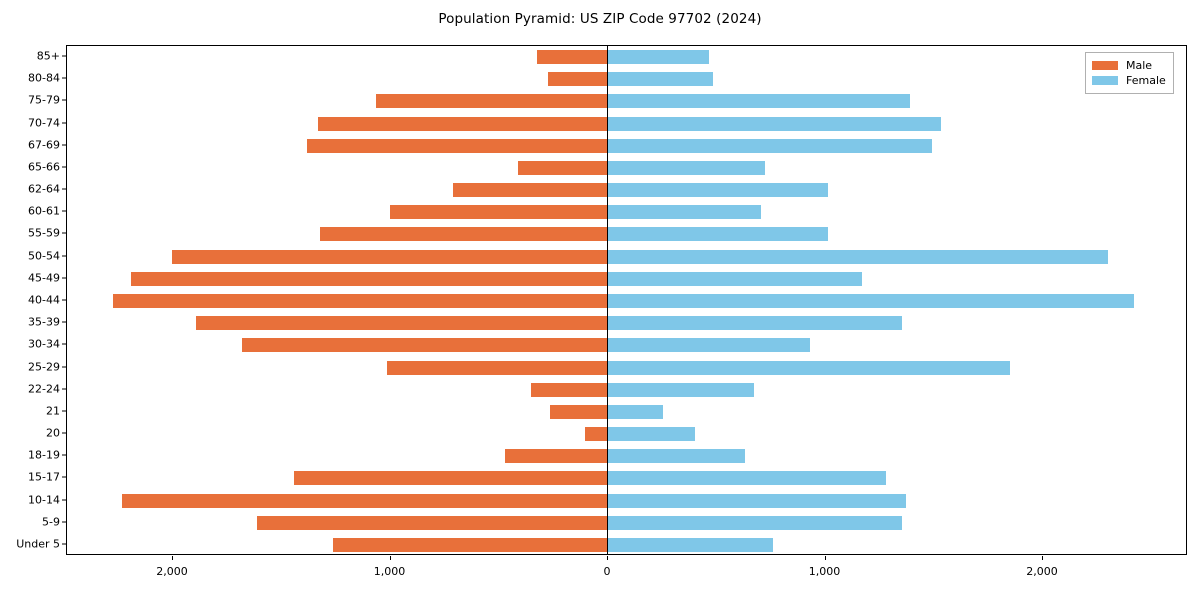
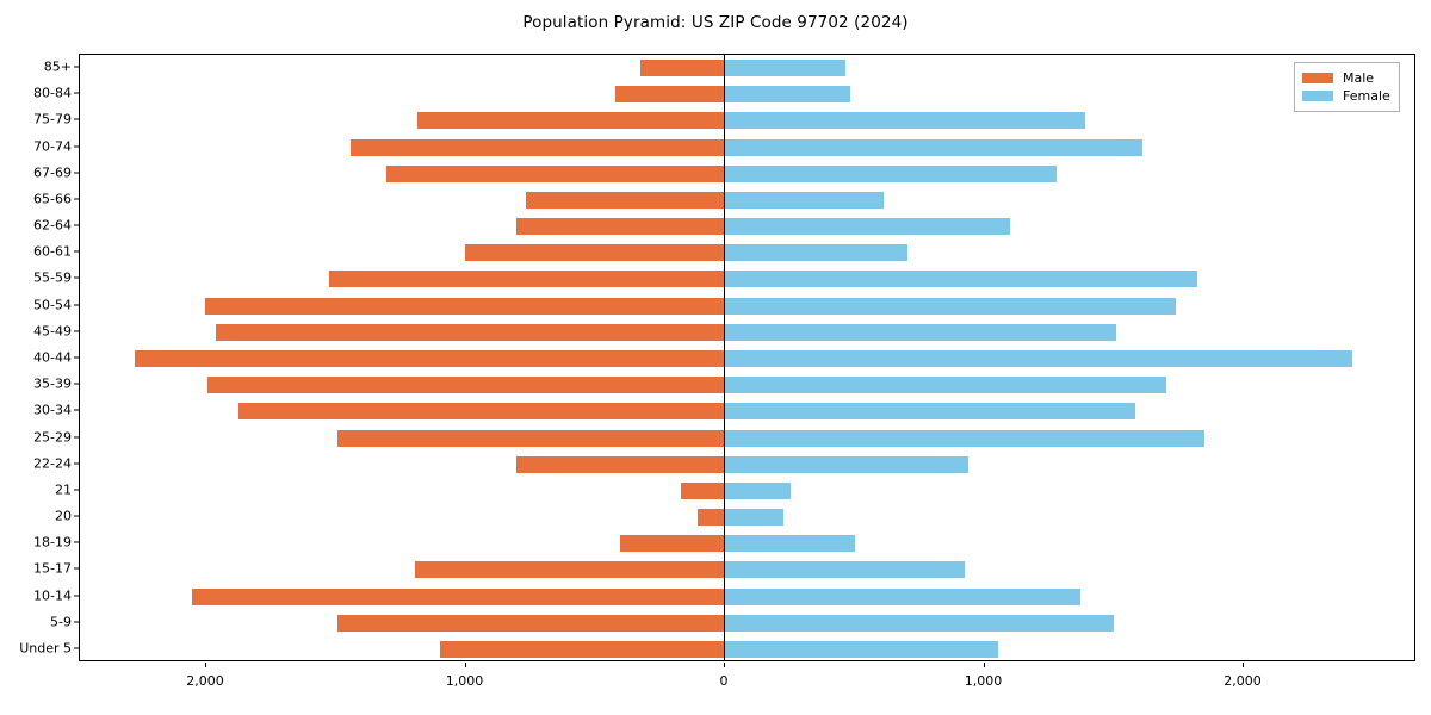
Male/80-84: 270 -> 420
Male/75-79: 1060 -> 1180
Male/70-74: 1330 -> 1440
Female/70-74: 1530 -> 1610
Male/67-69: 1380 -> 1300
Female/67-69: 1490 -> 1280
Male/65-66: 410 -> 760
Female/65-66: 720 -> 610
Male/62-64: 710 -> 800
Female/62-64: 1010 -> 1100
Male/55-59: 1320 -> 1520
Female/55-59: 1010 -> 1820
Female/50-54: 2300 -> 1740
Male/45-49: 2190 -> 1960
Female/45-49: 1170 -> 1510
Male/35-39: 1890 -> 1990
Female/35-39: 1350 -> 1700
Male/30-34: 1680 -> 1870
Female/30-34: 930 -> 1580
Male/25-29: 1010 -> 1490
Male/22-24: 350 -> 800
Female/22-24: 670 -> 940
Male/21: 260 -> 160
Female/20: 400 -> 220
Male/18-19: 470 -> 400
Female/18-19: 630 -> 500
Male/15-17: 1440 -> 1190
Female/15-17: 1280 -> 920
Male/10-14: 2230 -> 2050
Male/5-9: 1610 -> 1490
Female/5-9: 1350 -> 1500
Male/Under 5: 1260 -> 1100
Female/Under 5: 760 -> 1060
